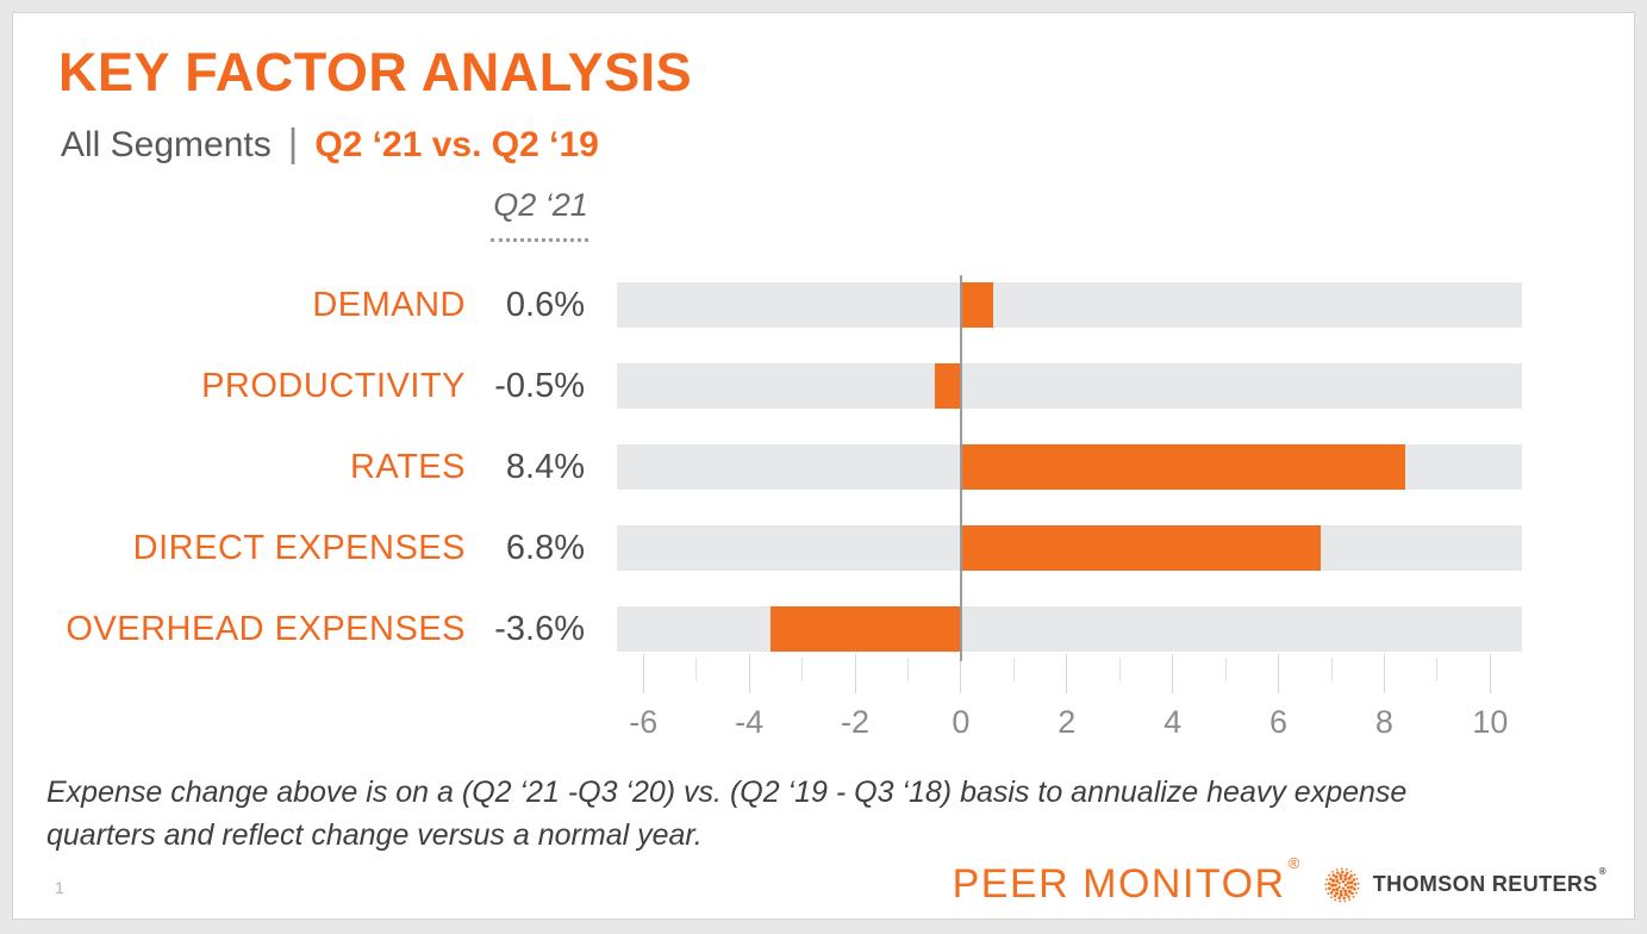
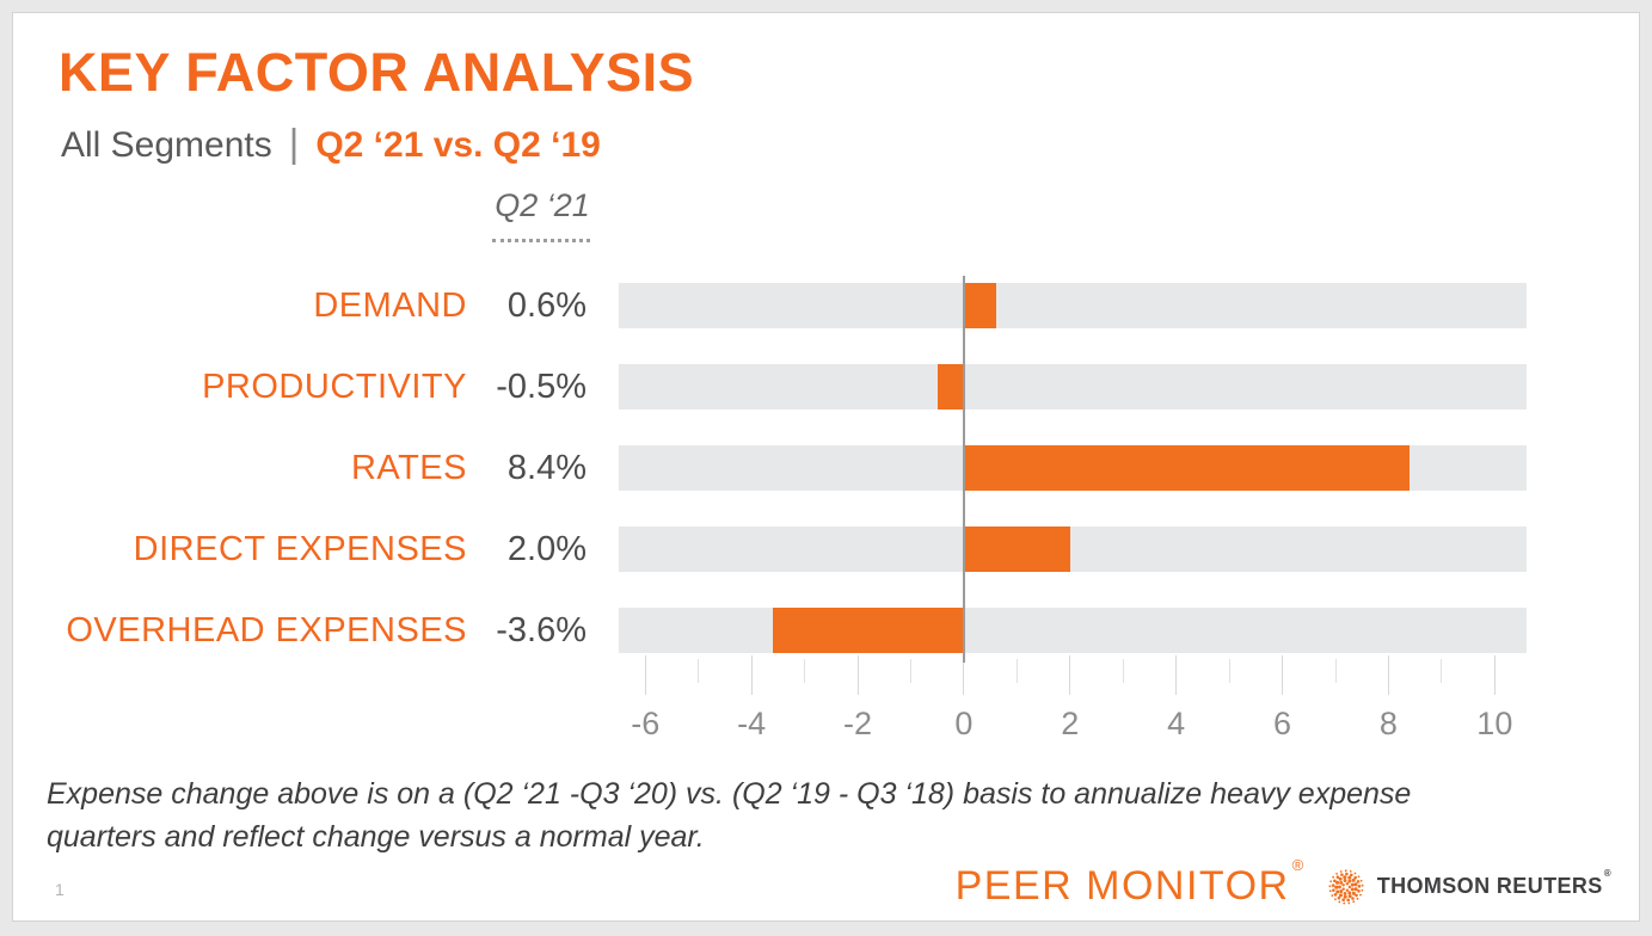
DIRECT EXPENSES: 6.8% -> 2.0%
